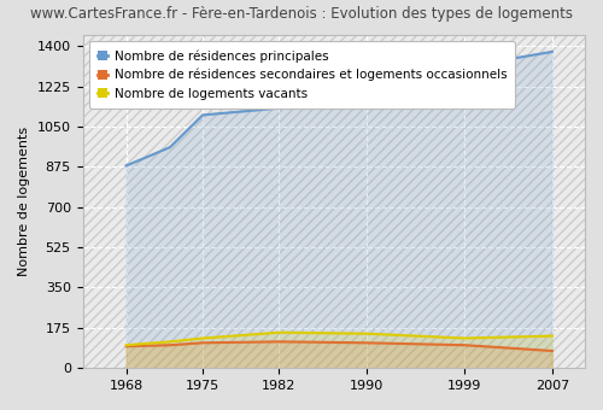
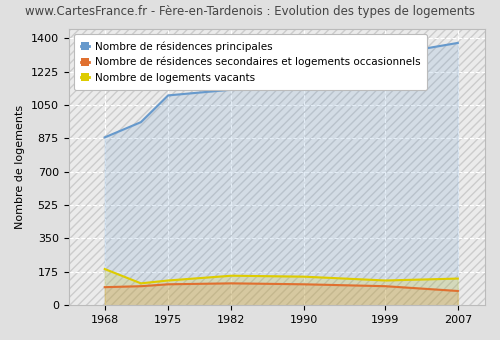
Nombre de logements vacants/1968: 100 -> 190
